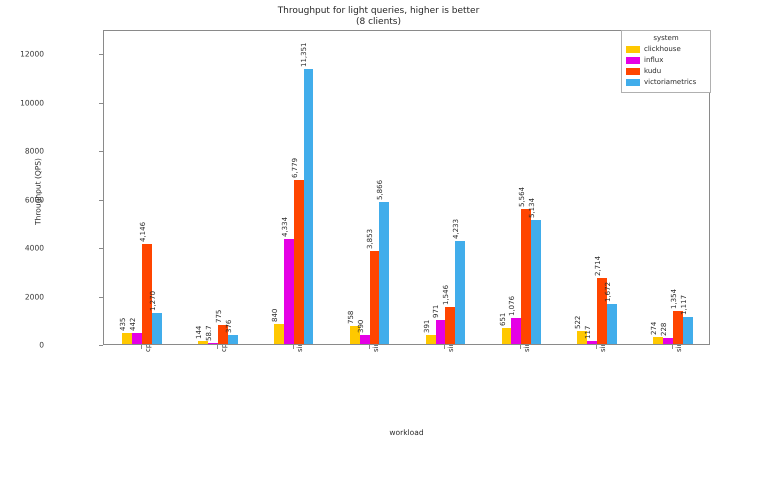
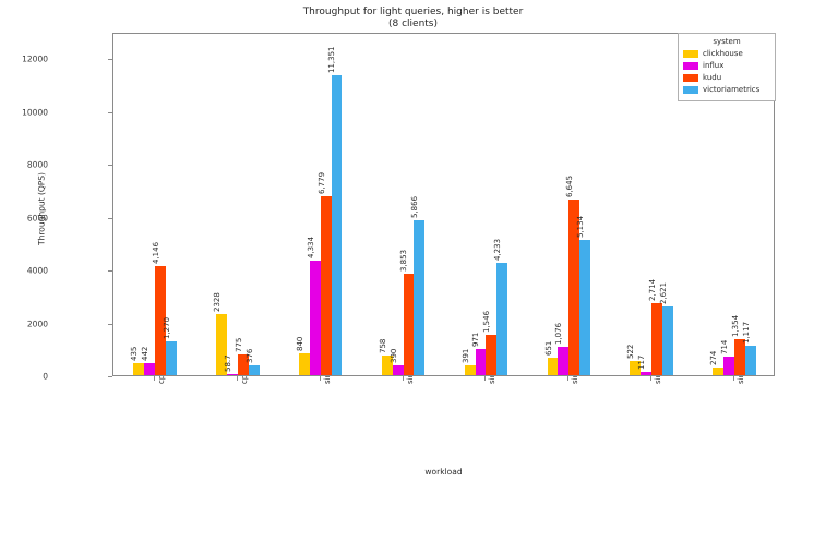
clickhouse/cpu-max-all-8: 144 -> 2328
kudu/single-groupby-5-1-1: 5,564 -> 6,645
victoriametrics/single-groupby-5-1-12: 1,672 -> 2,621
influx/single-groupby-5-8-1: 228 -> 714
